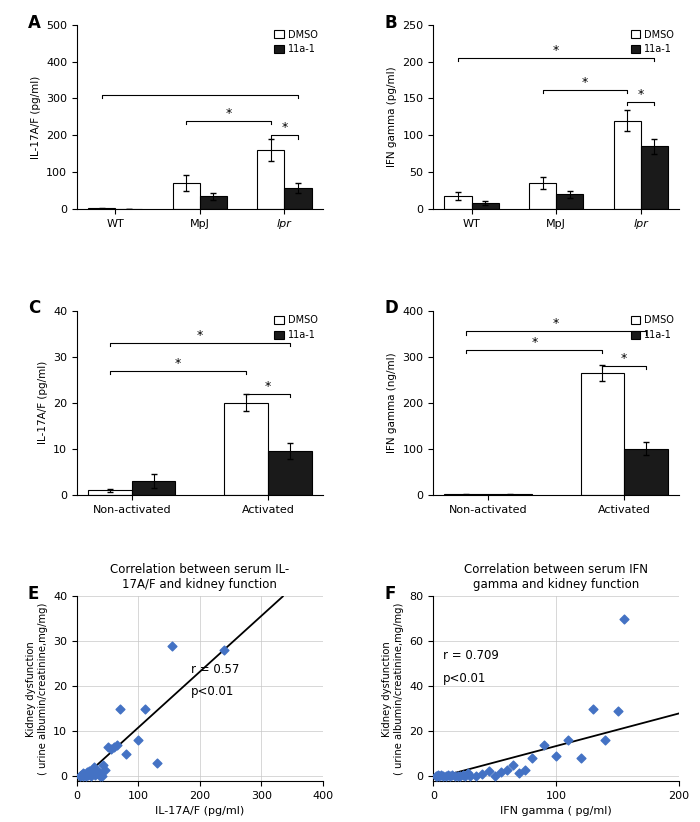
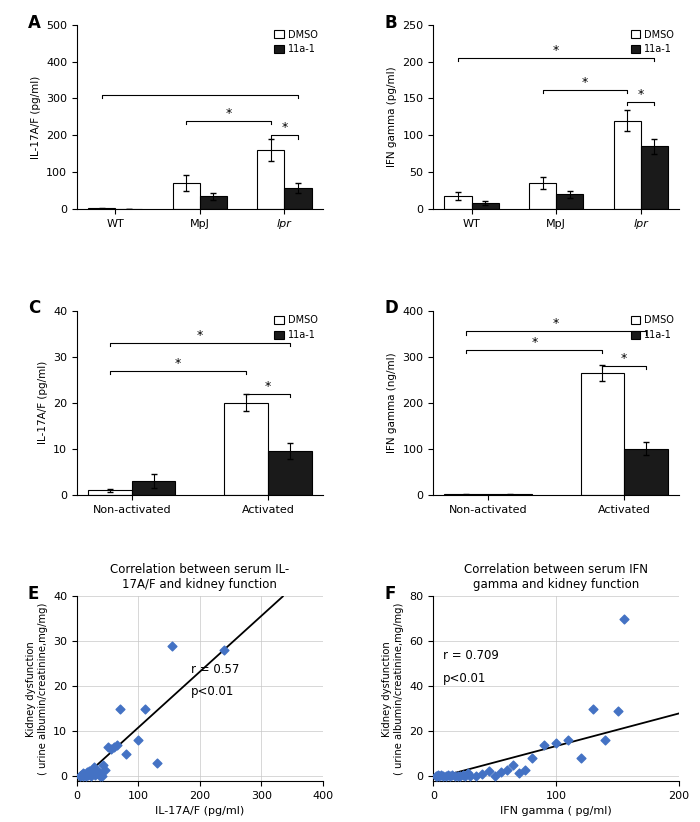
Correlation between serum IFN gamma and kidney function/100: 9.0 -> 15.0
